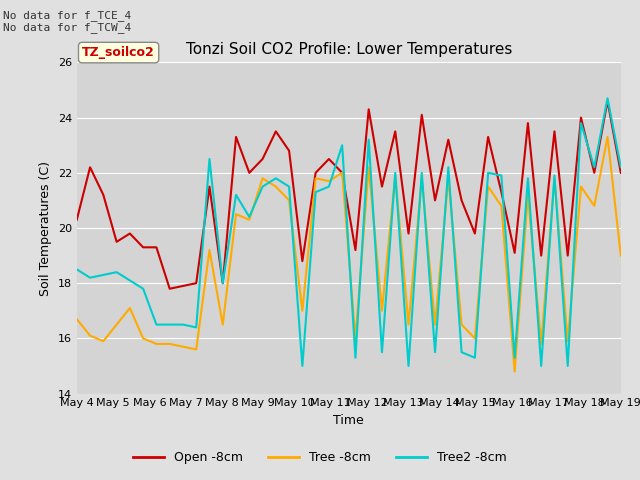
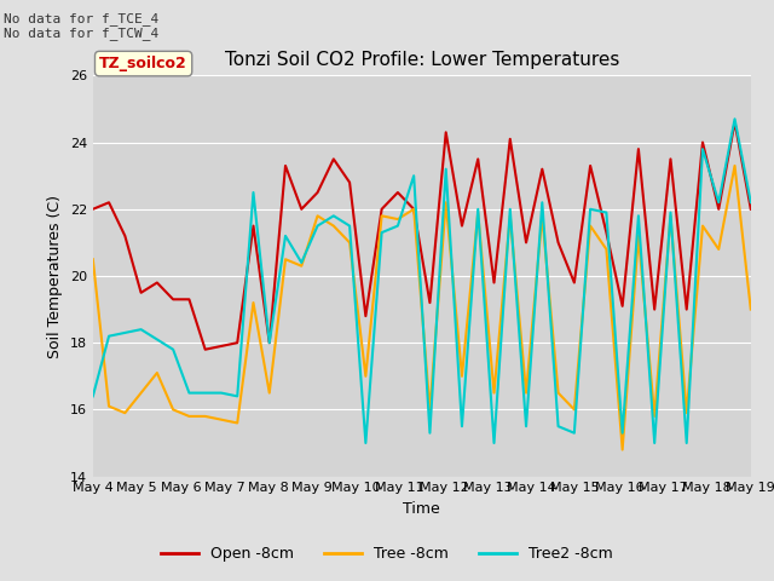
Open -8cm/May 4: 20.3 -> 22.0
Tree -8cm/May 4: 16.7 -> 20.5
Tree2 -8cm/May 4: 18.5 -> 16.4
